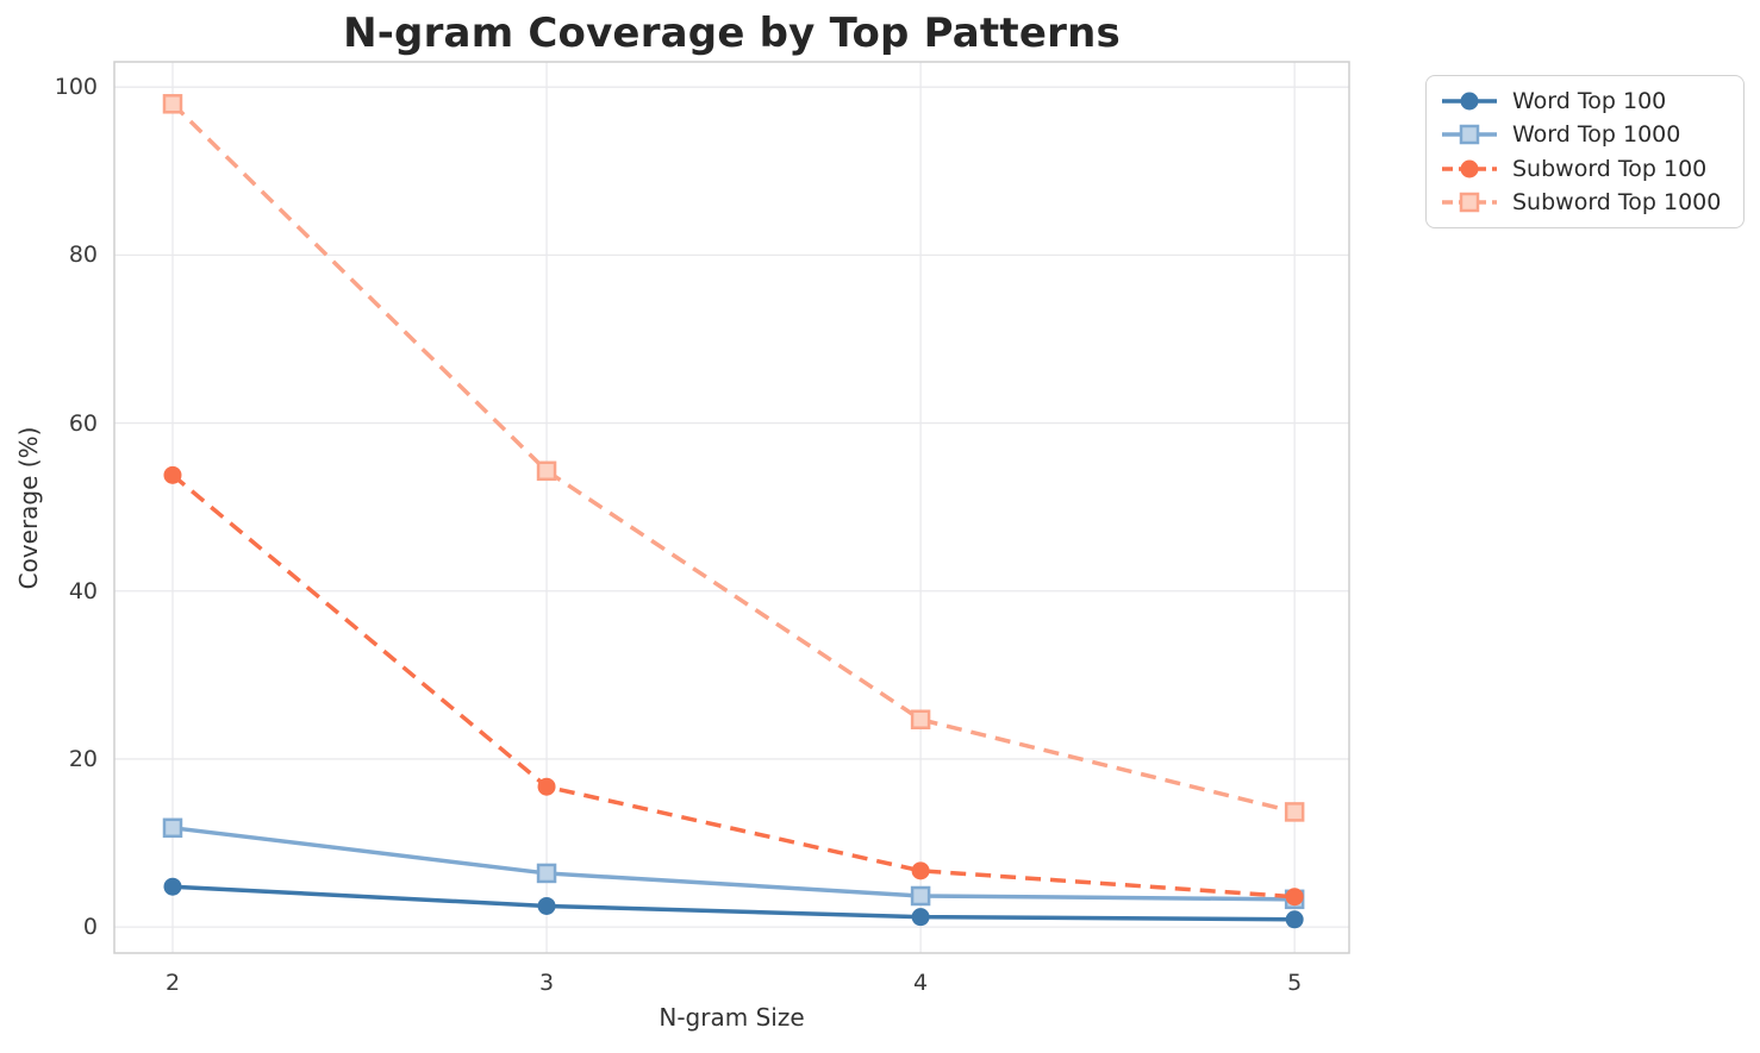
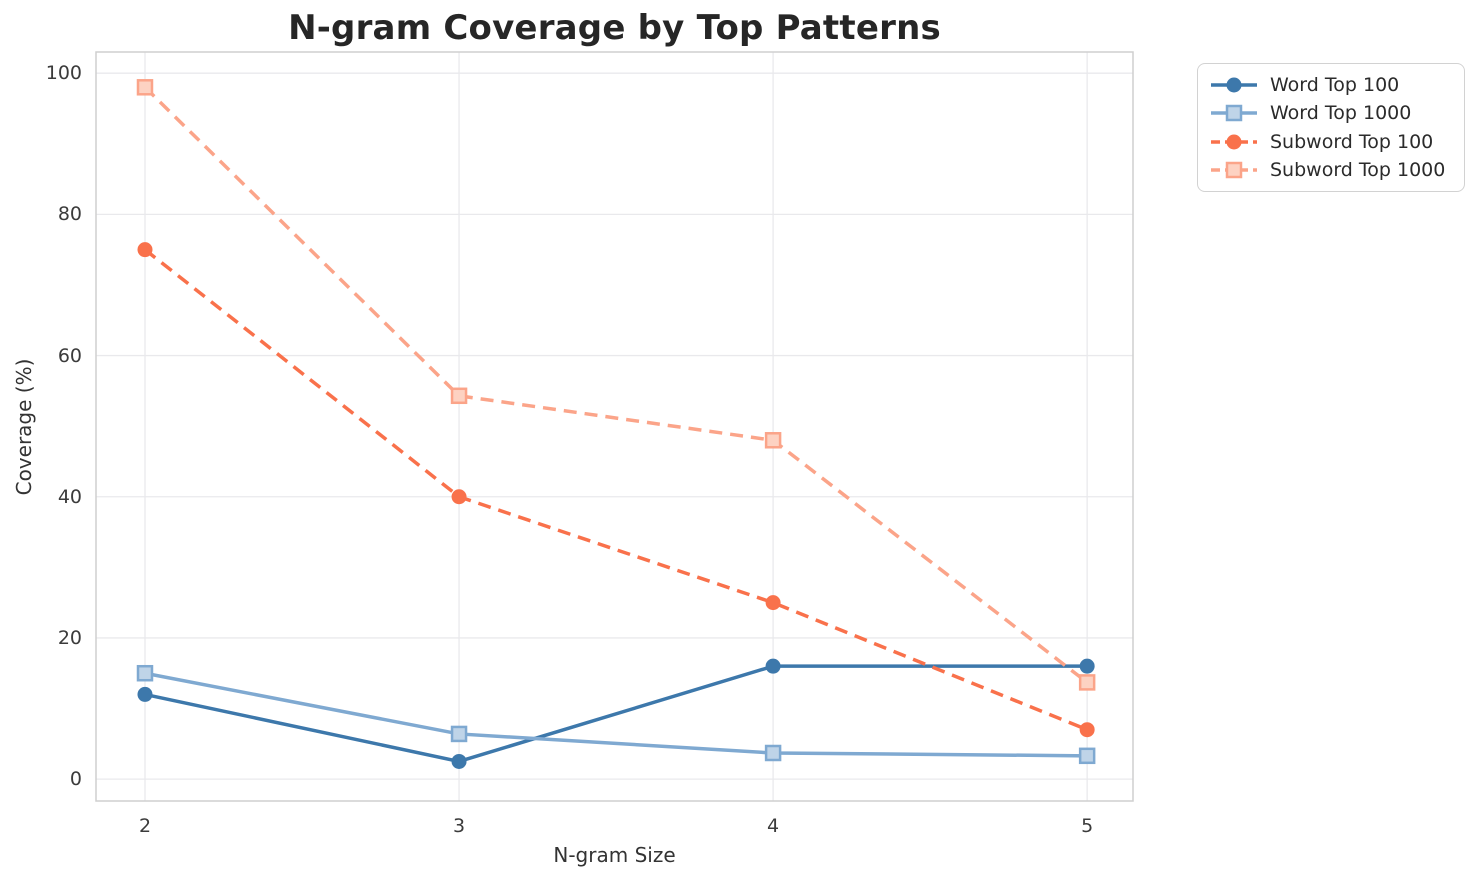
Word Top 100/2: 5 -> 12
Word Top 1000/2: 12 -> 15
Subword Top 100/2: 54 -> 75
Subword Top 100/3: 17 -> 40
Word Top 100/4: 1 -> 16
Subword Top 100/4: 7 -> 25
Subword Top 1000/4: 25 -> 48
Word Top 100/5: 1 -> 16
Subword Top 100/5: 4 -> 7
